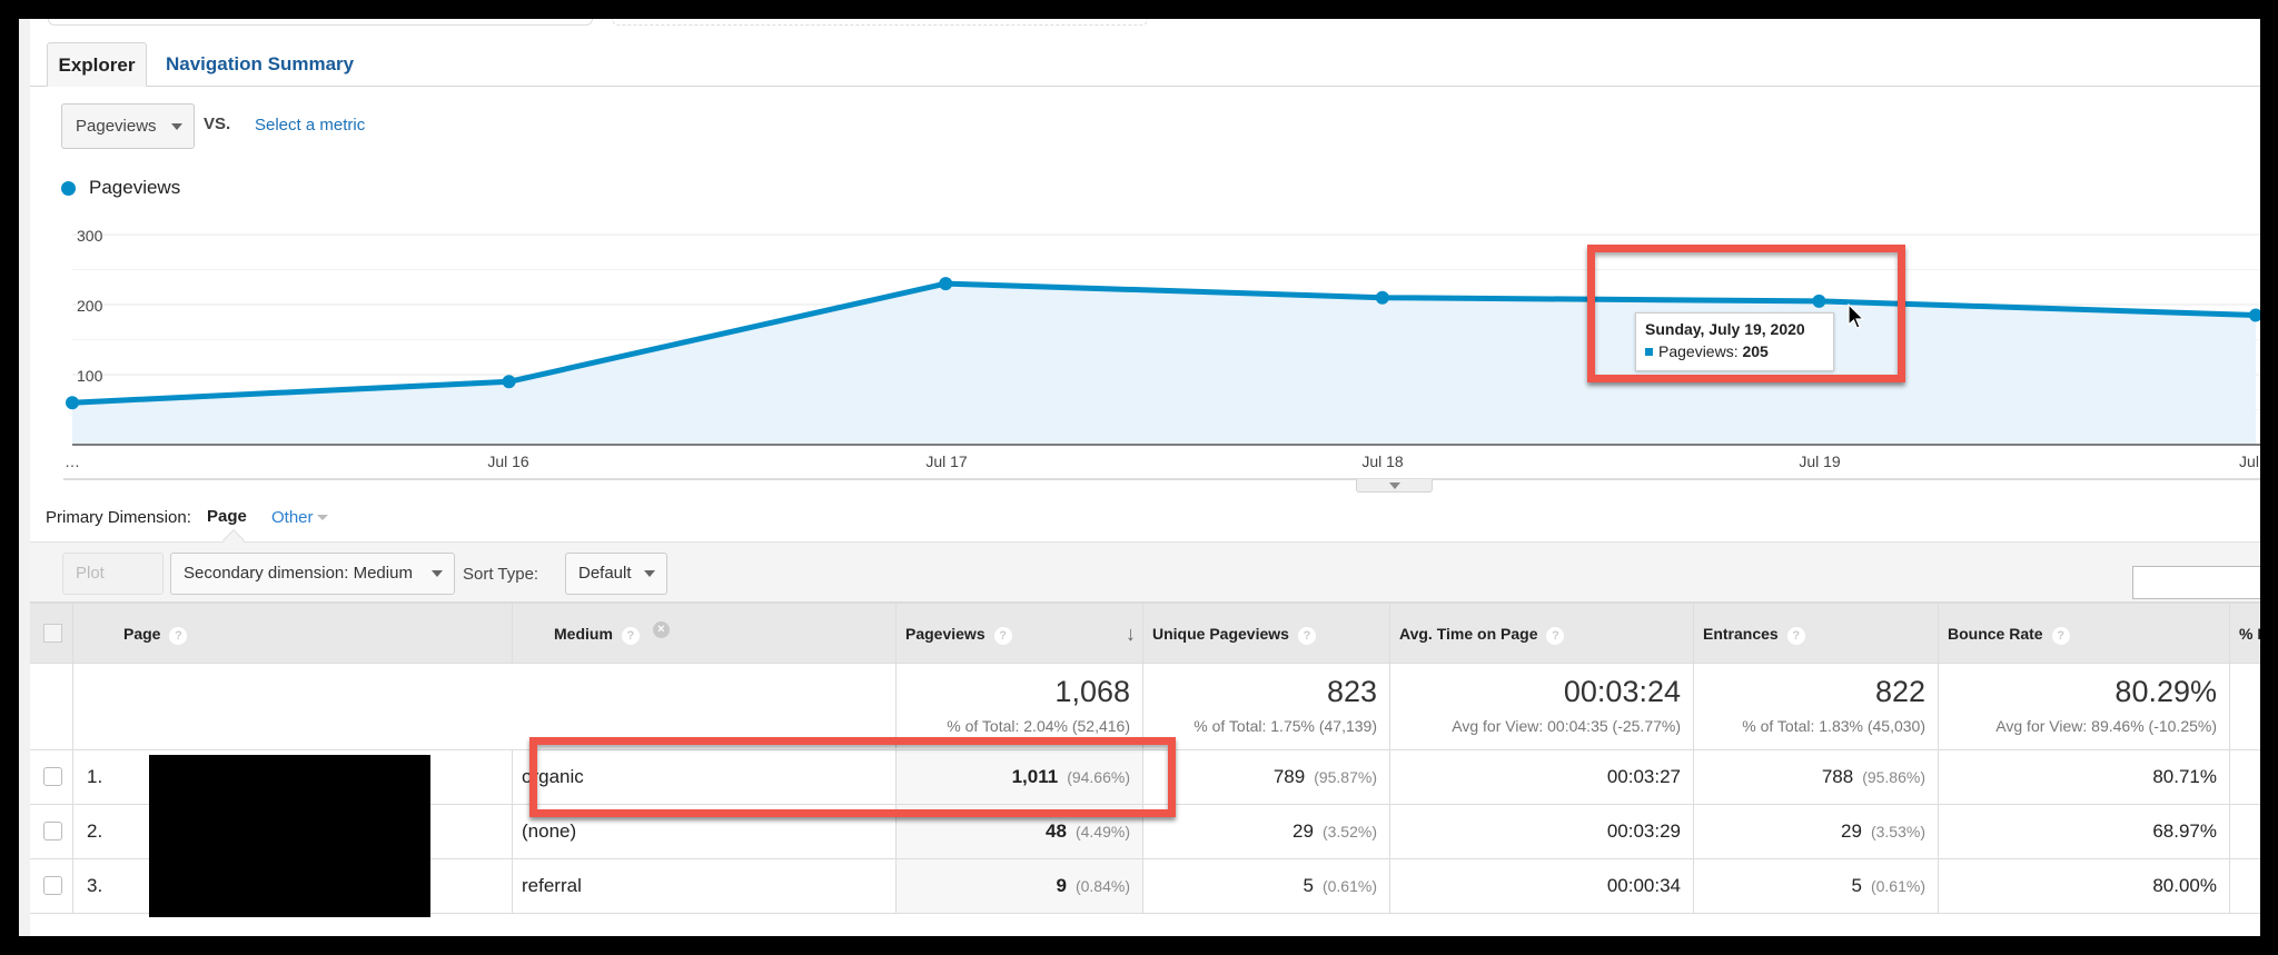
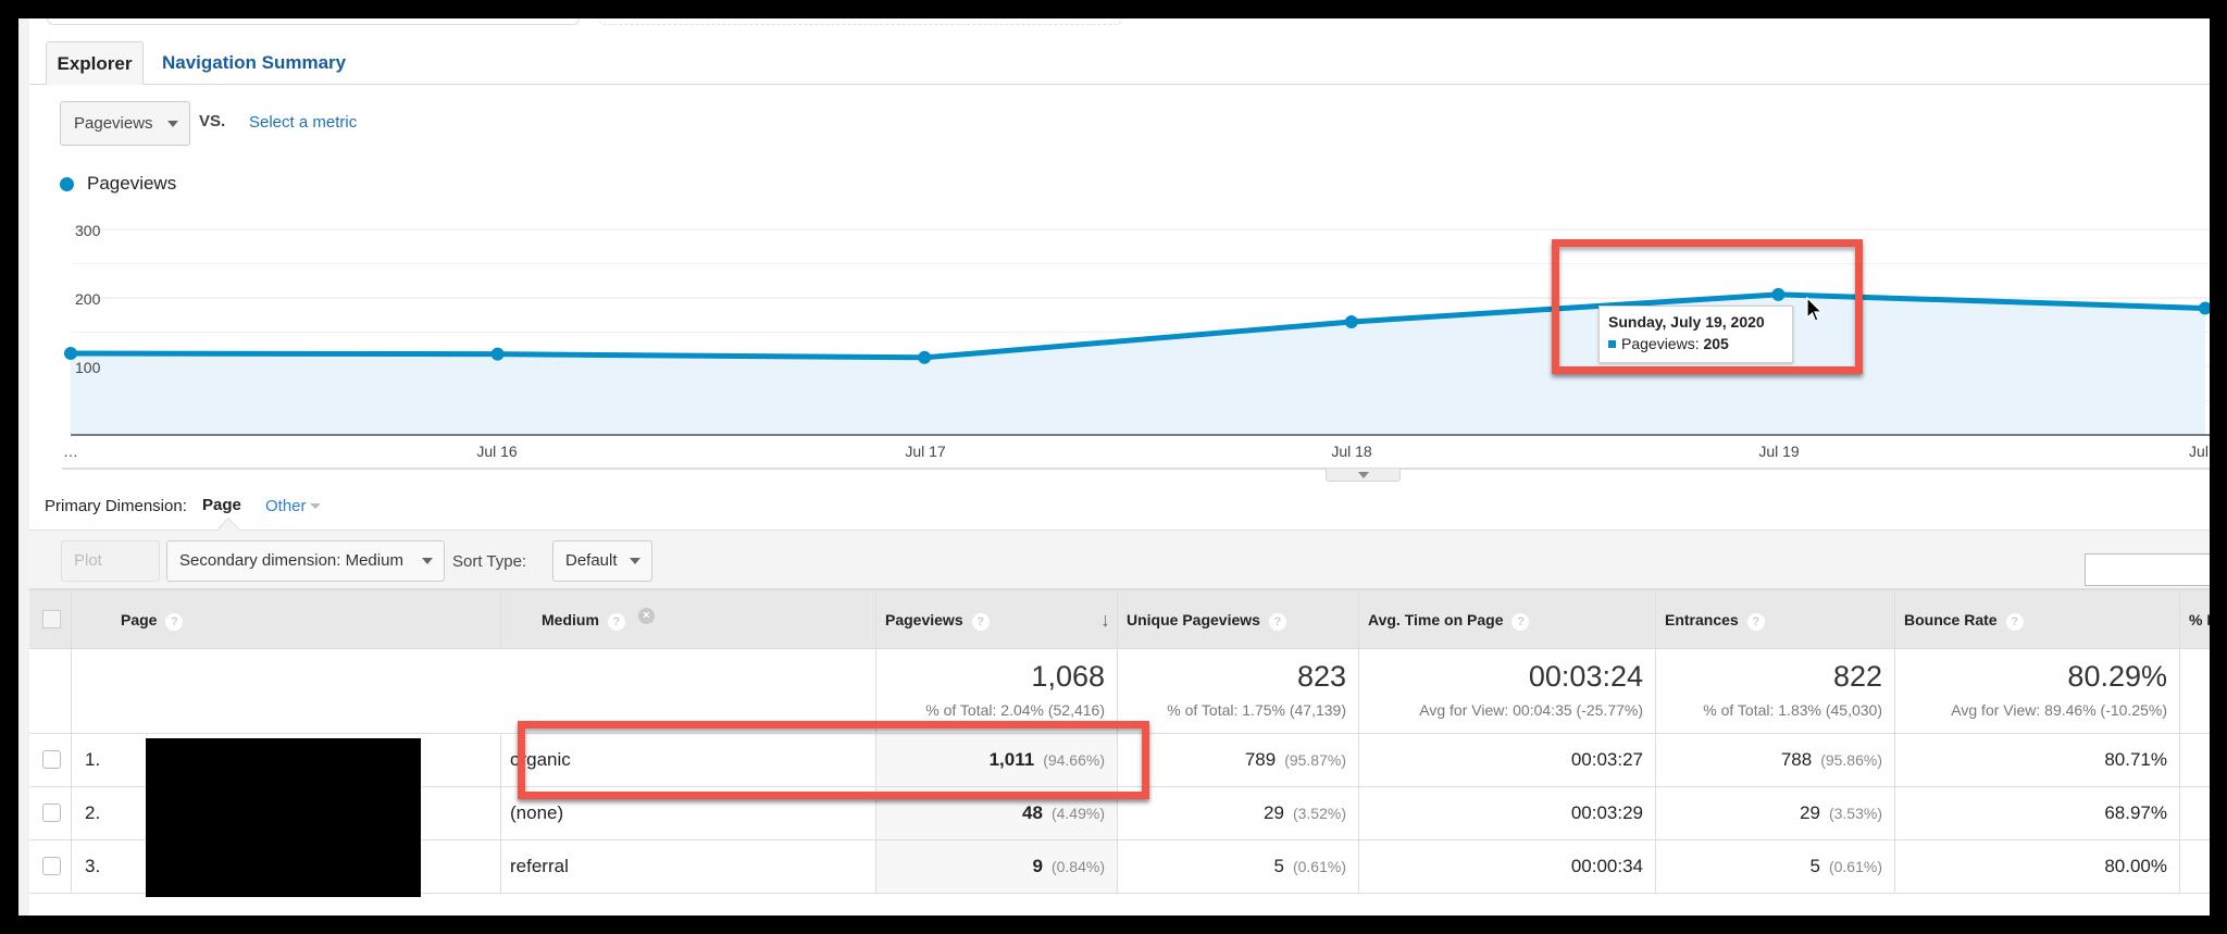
…: 60 -> 120
Jul 16: 90 -> 120
Jul 17: 230 -> 110
Jul 18: 210 -> 160
